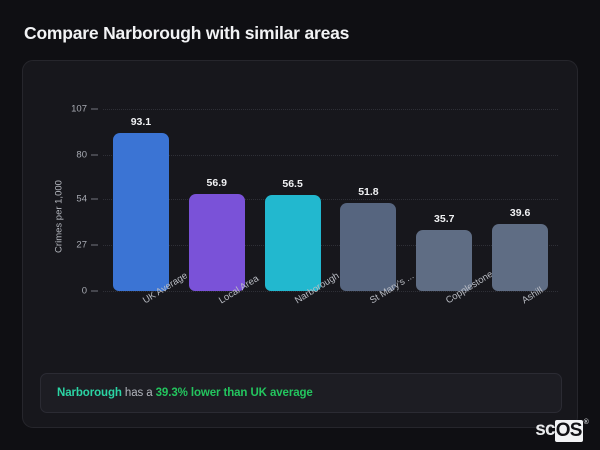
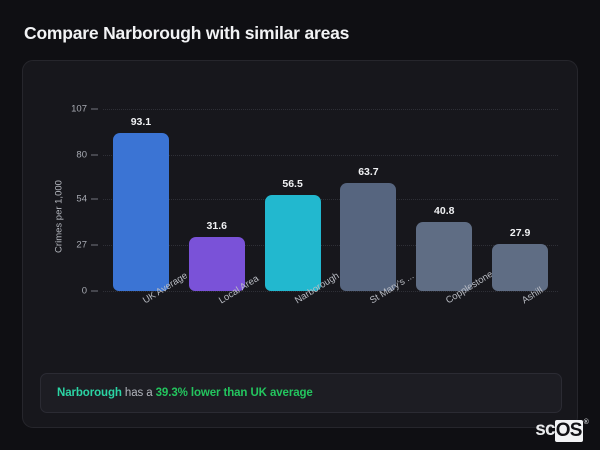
Local Area: 56.9 -> 31.6
St Mary's ...: 51.8 -> 63.7
Copplestone: 35.7 -> 40.8
Ashill: 39.6 -> 27.9
